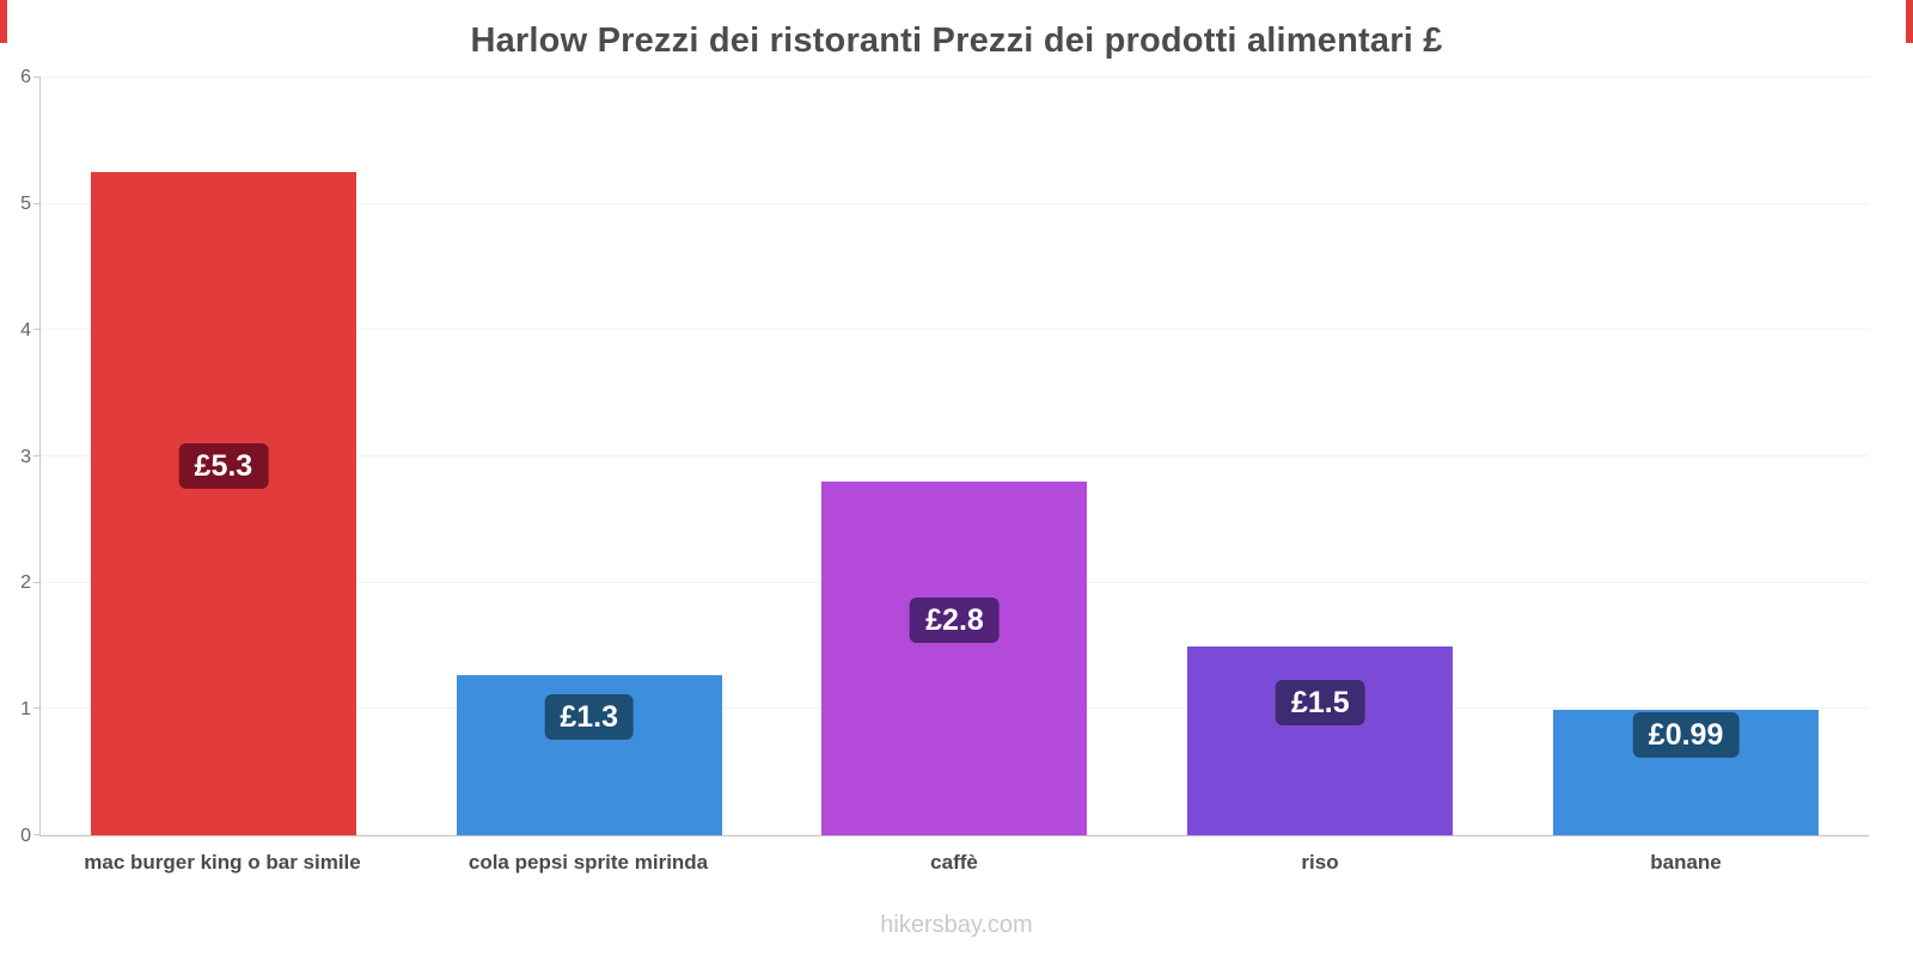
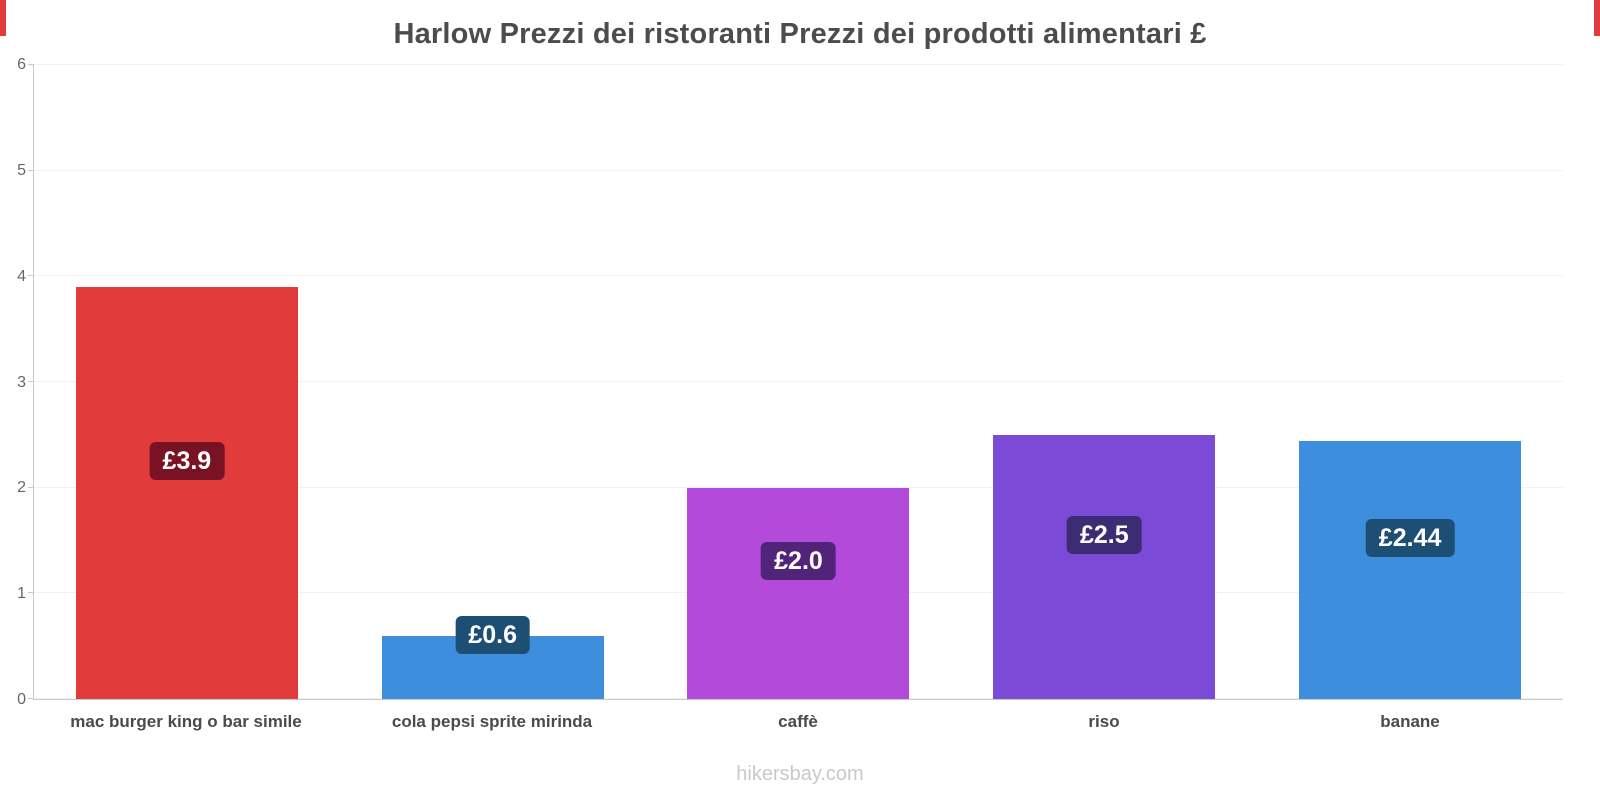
mac burger king o bar simile: £5.3 -> £3.9
cola pepsi sprite mirinda: £1.3 -> £0.6
caffè: £2.8 -> £2.0
riso: £1.5 -> £2.5
banane: £0.99 -> £2.44
